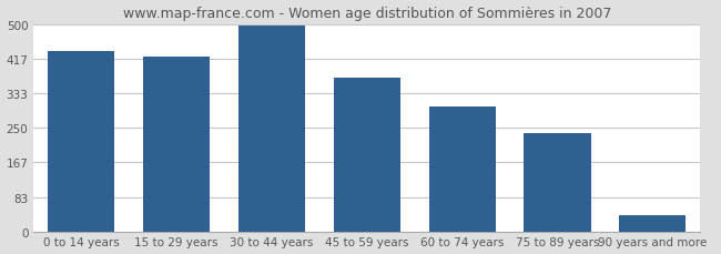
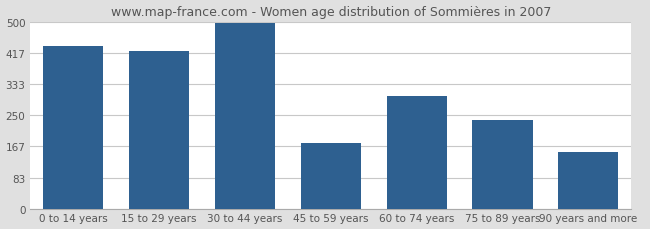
45 to 59 years: 370 -> 175
90 years and more: 40 -> 150
